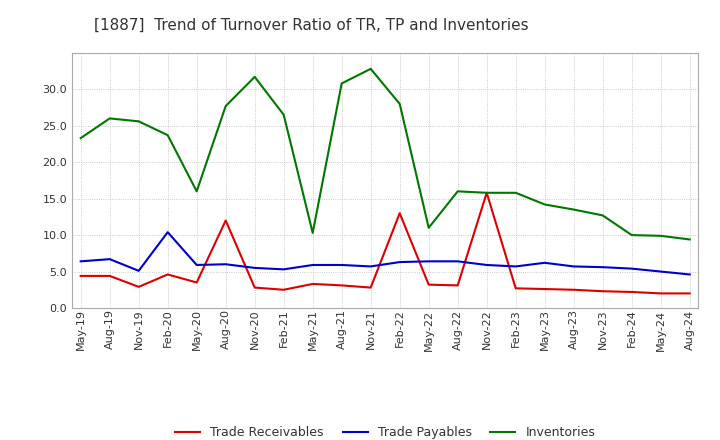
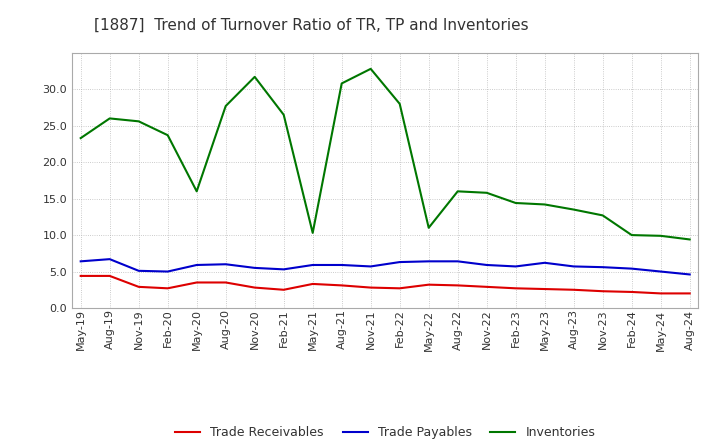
Trade Receivables/Feb-20: 4.6 -> 2.7
Trade Payables/Feb-20: 10.4 -> 5.0
Trade Receivables/Aug-20: 12.0 -> 3.5
Trade Receivables/Feb-22: 13.0 -> 2.7
Trade Receivables/Nov-22: 15.8 -> 2.9
Inventories/Feb-23: 15.8 -> 14.4
